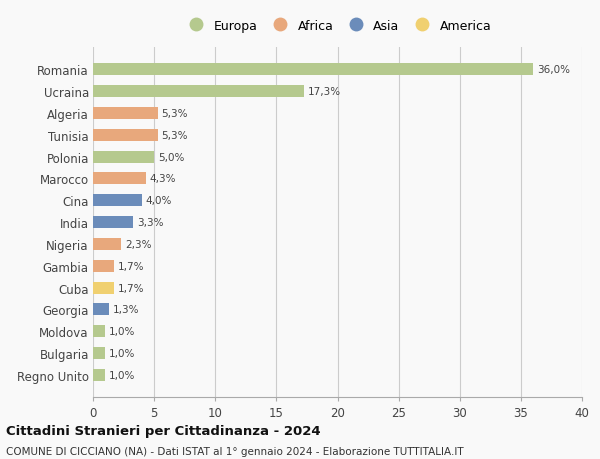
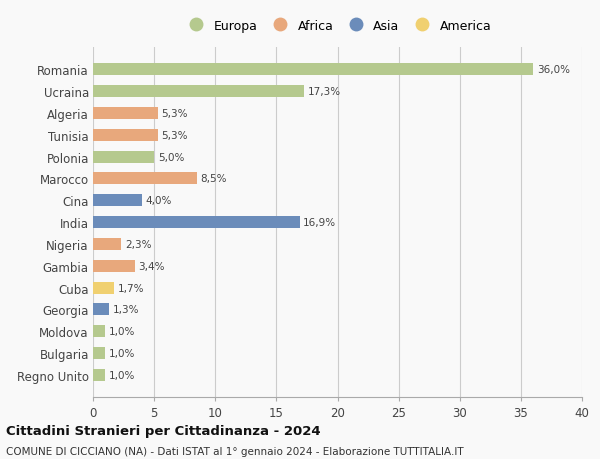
Marocco: 4,3% -> 8,5%
India: 3,3% -> 16,9%
Gambia: 1,7% -> 3,4%
